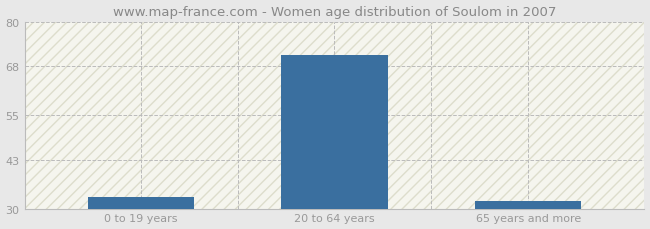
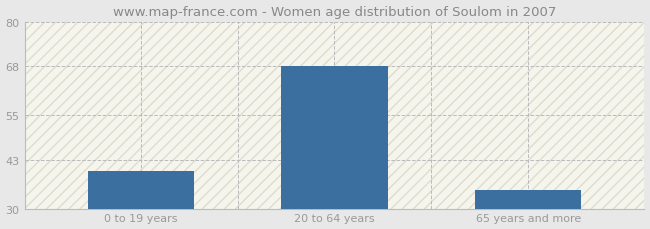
0 to 19 years: 33 -> 40
20 to 64 years: 71 -> 68
65 years and more: 32 -> 35
